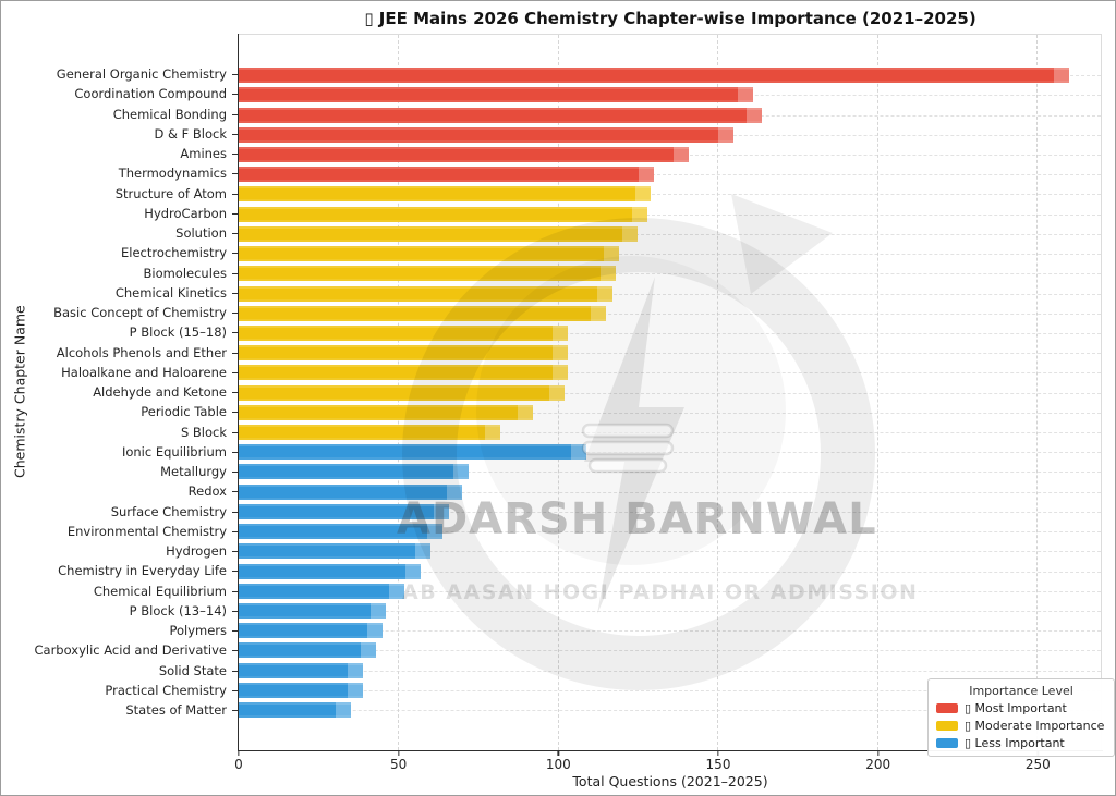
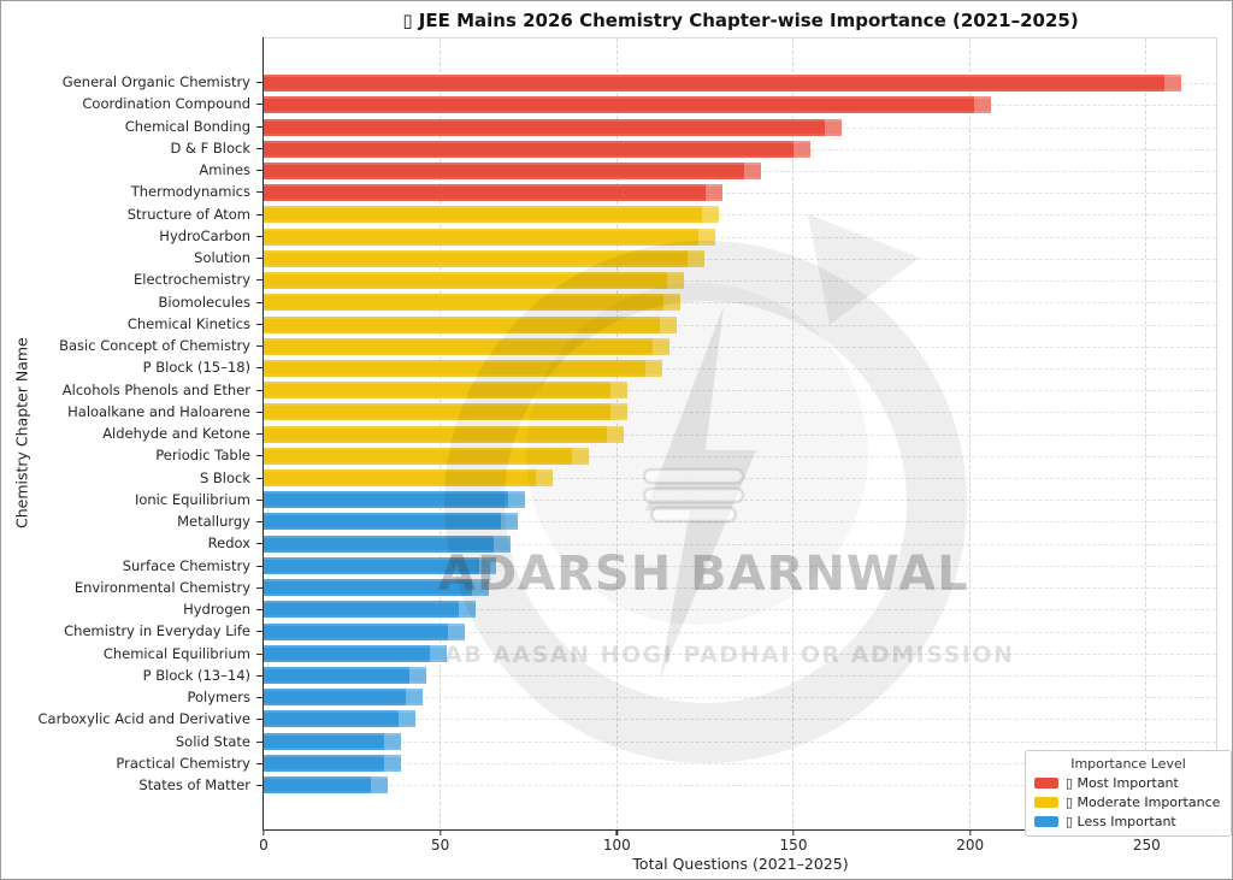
Coordination Compound: 161 -> 206
P Block (15–18): 103 -> 113
Ionic Equilibrium: 109 -> 74
